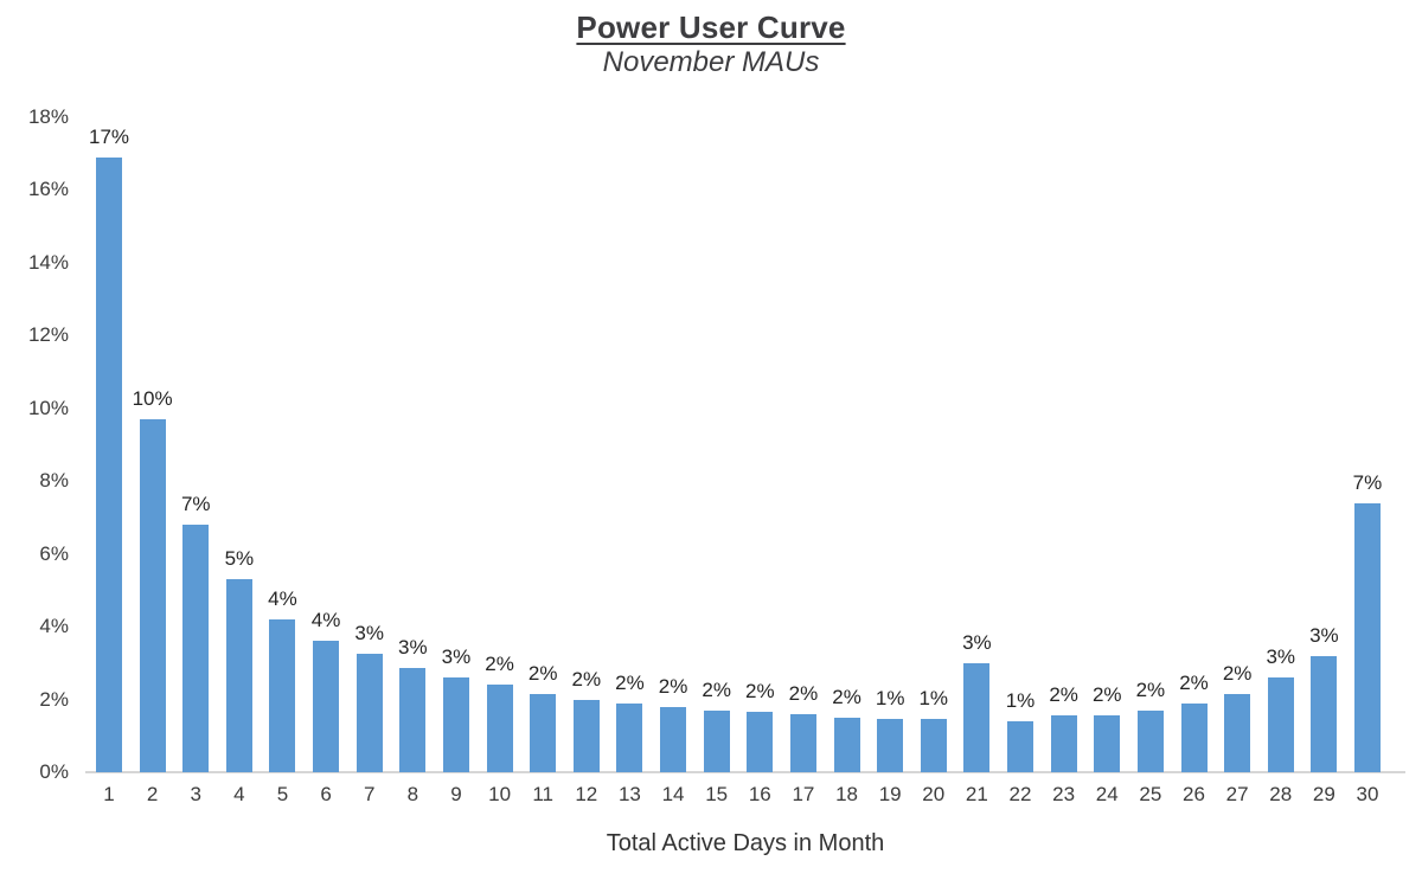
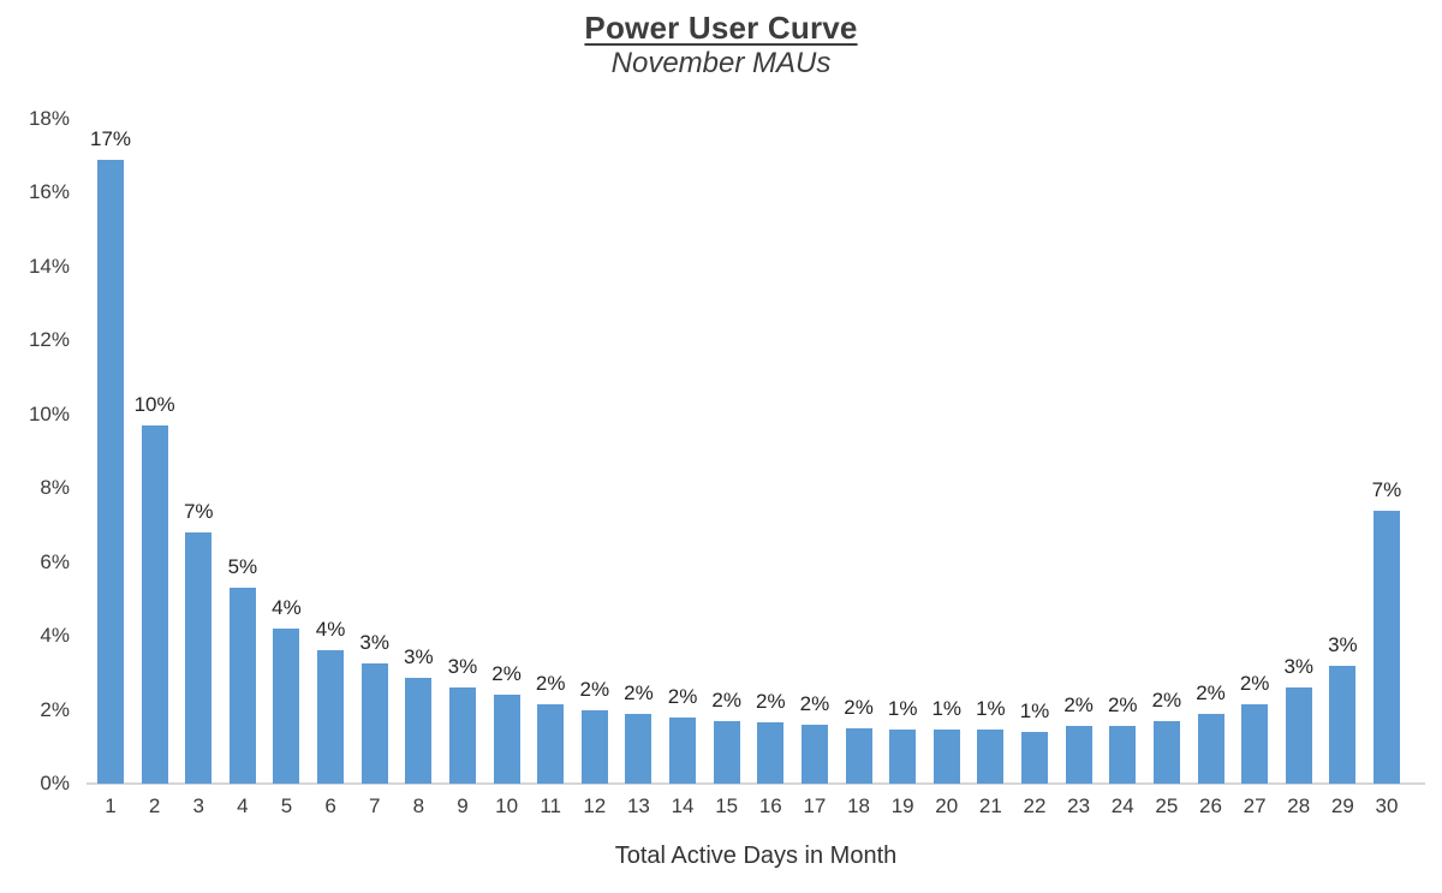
21: 3% -> 1%
